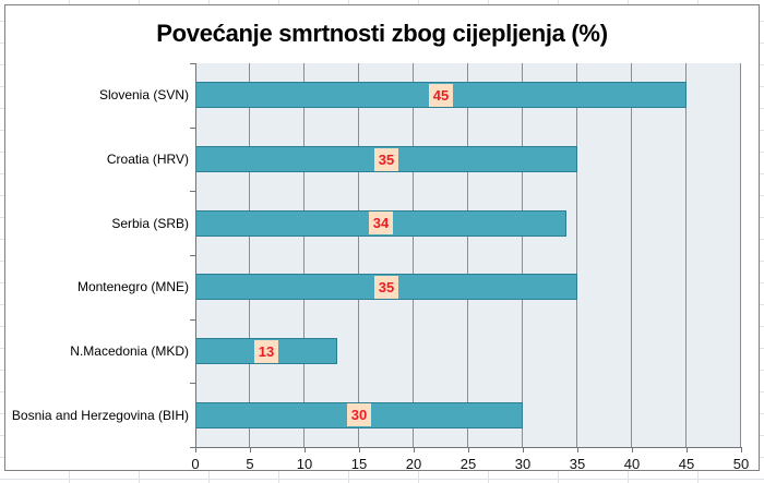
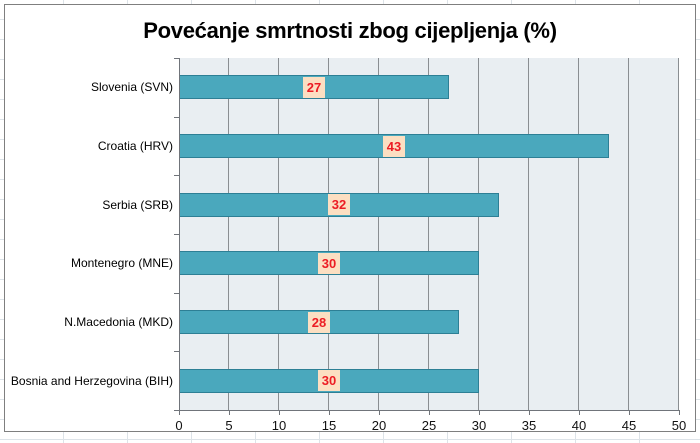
Slovenia (SVN): 45 -> 27
Croatia (HRV): 35 -> 43
Serbia (SRB): 34 -> 32
Montenegro (MNE): 35 -> 30
N.Macedonia (MKD): 13 -> 28
